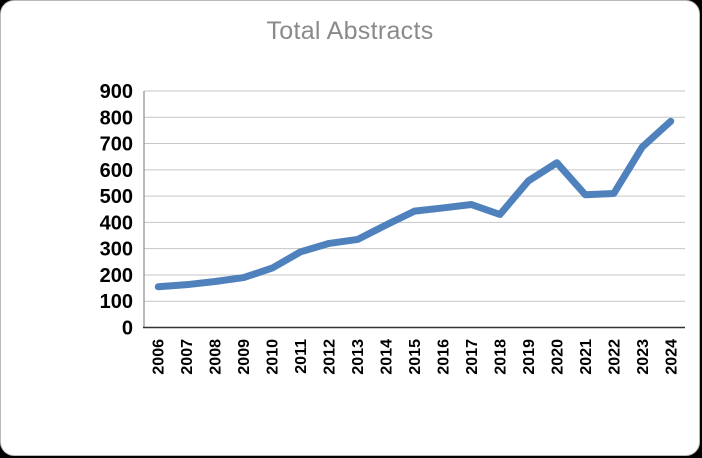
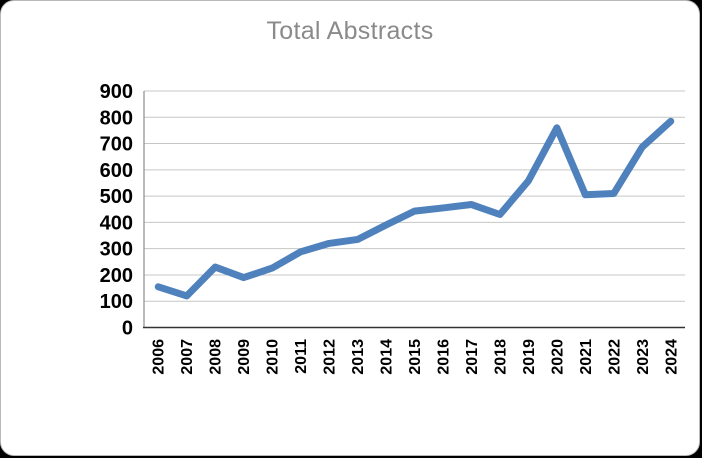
2007: 160 -> 120
2008: 180 -> 230
2020: 630 -> 760
